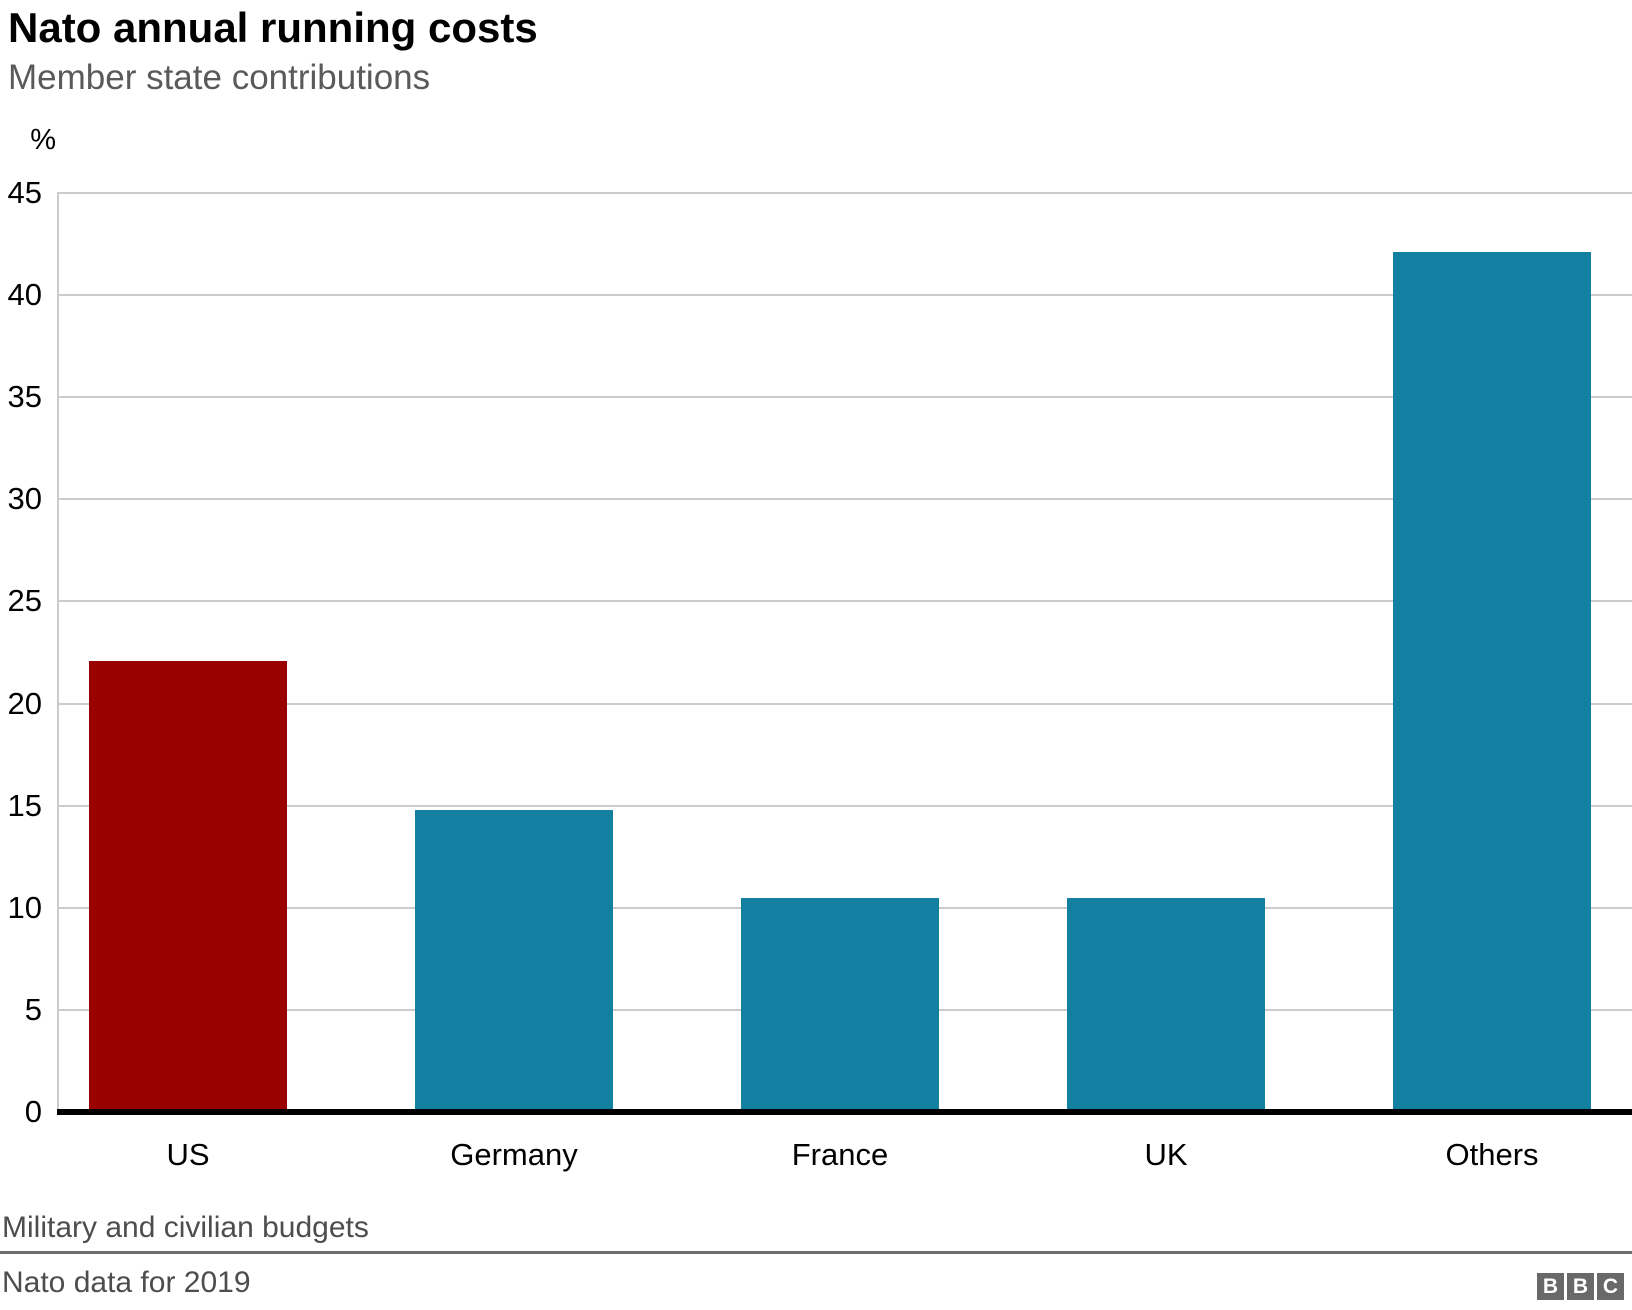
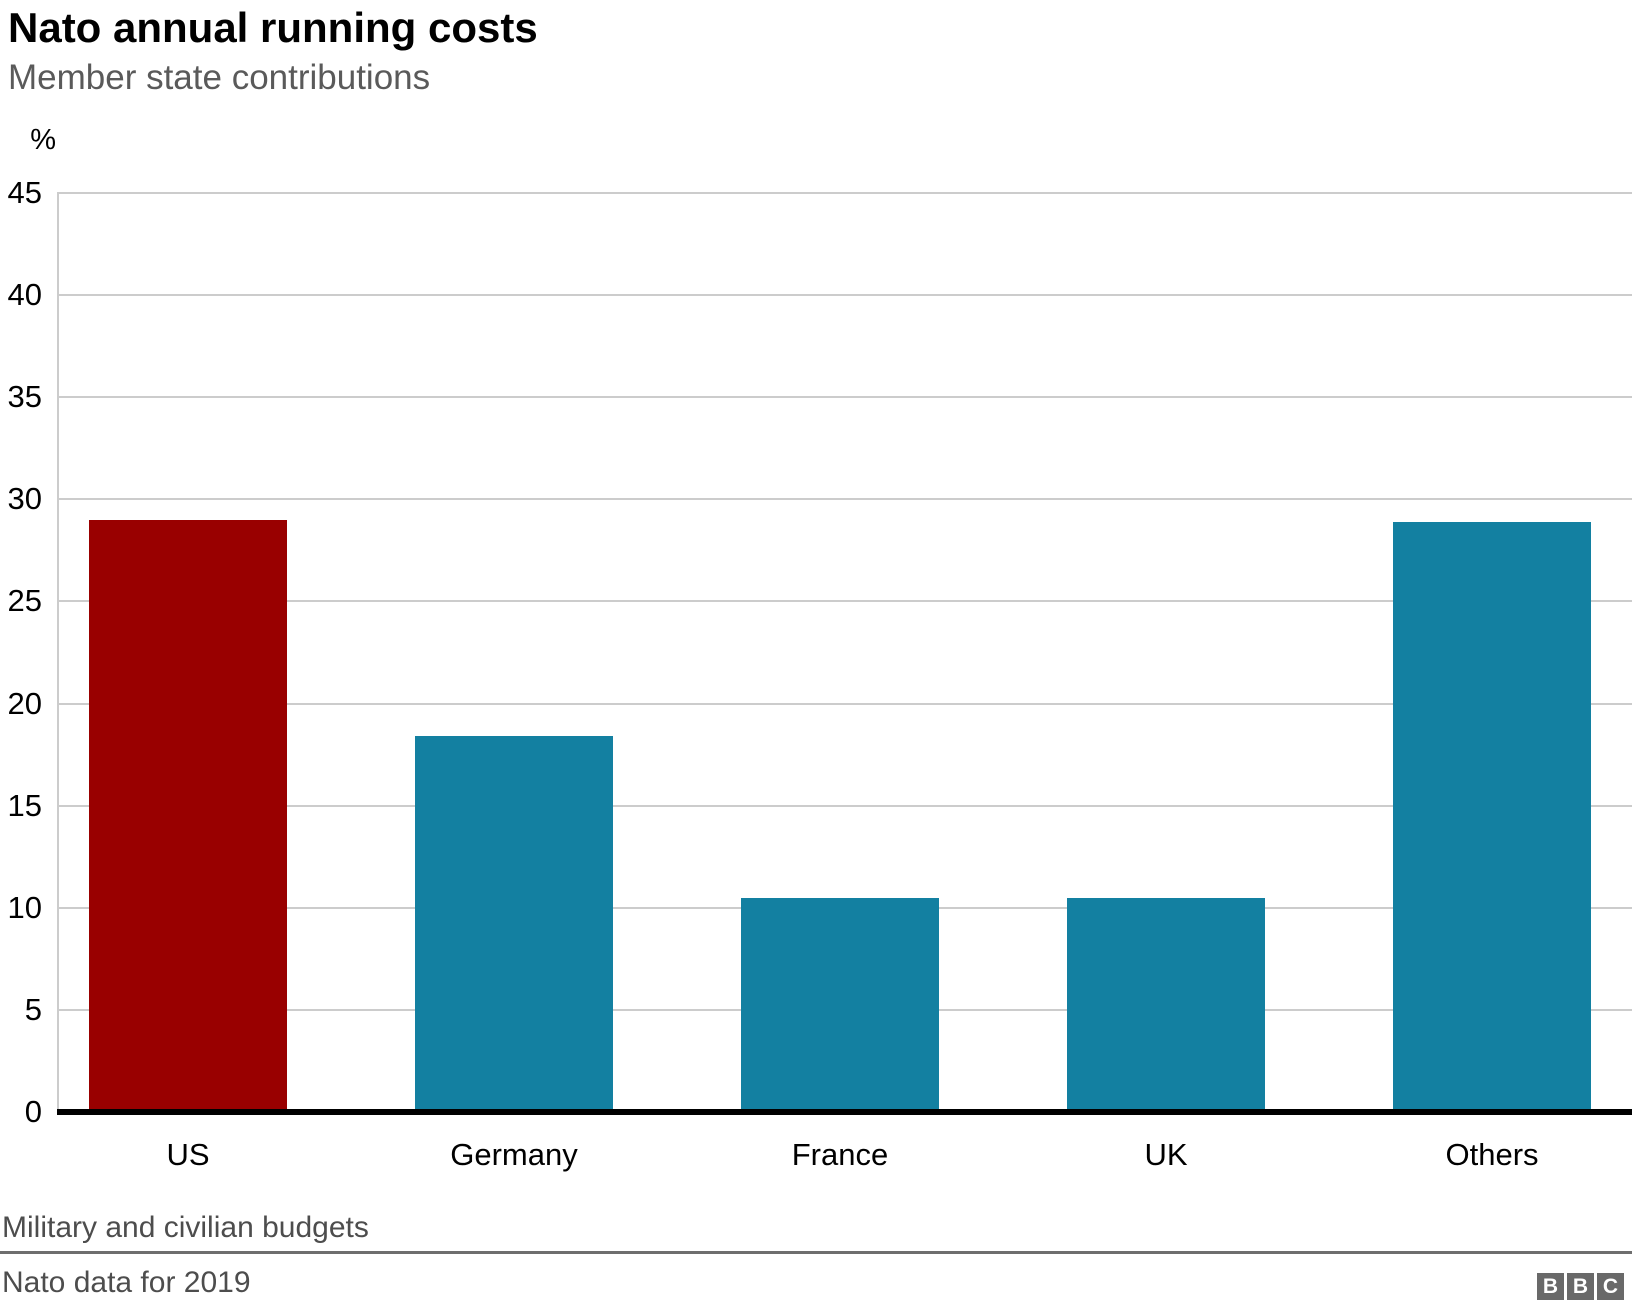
US: 22.1 -> 29.0
Germany: 14.8 -> 18.4
Others: 42.1 -> 28.9
